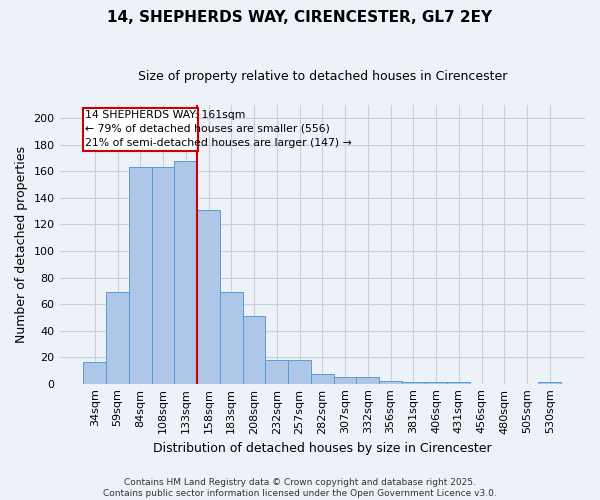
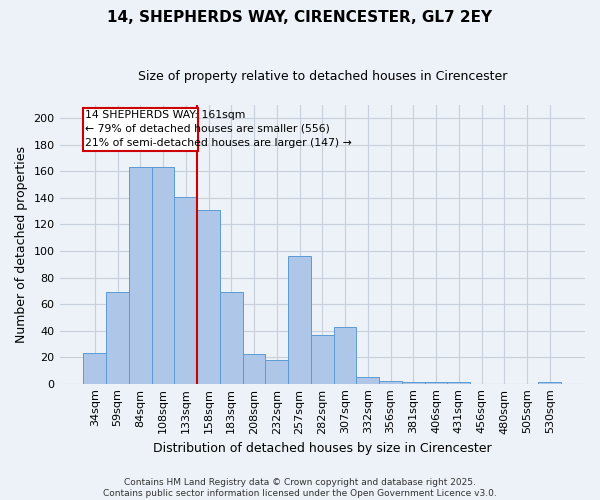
34sqm: 16 -> 23
133sqm: 168 -> 141
208sqm: 51 -> 22
257sqm: 18 -> 96
282sqm: 7 -> 37
307sqm: 5 -> 43
